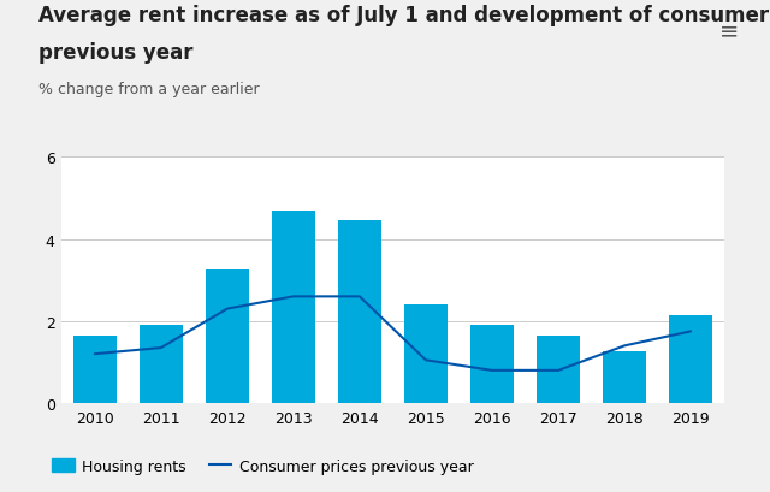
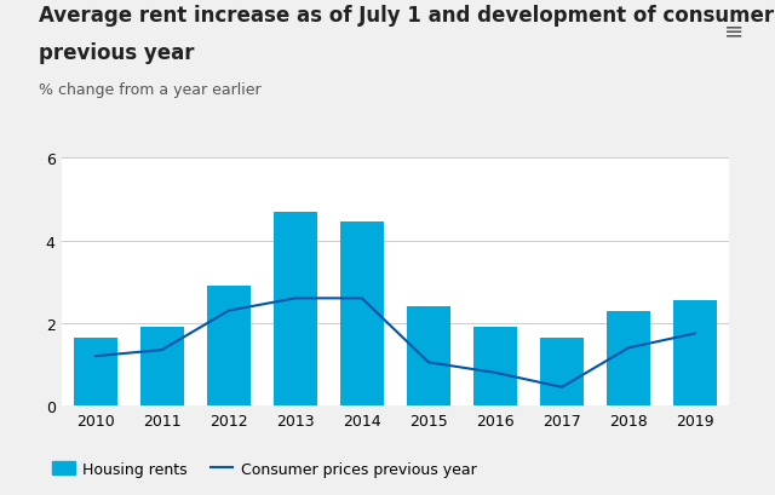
Housing rents/2012: 3.25 -> 2.90
Consumer prices previous year/2017: 0.80 -> 0.45
Housing rents/2018: 1.25 -> 2.30
Housing rents/2019: 2.15 -> 2.55
